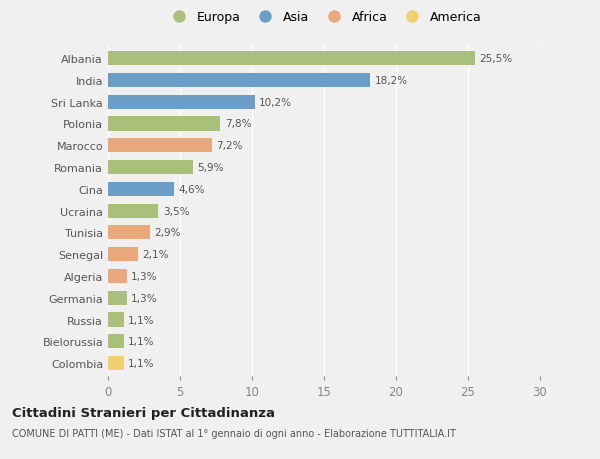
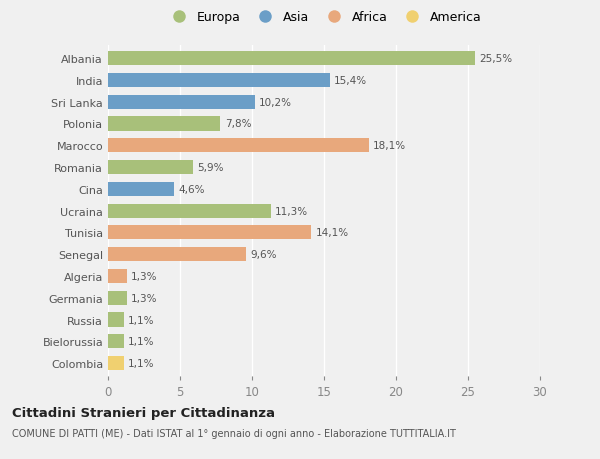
India: 18,2% -> 15,4%
Marocco: 7,2% -> 18,1%
Ucraina: 3,5% -> 11,3%
Tunisia: 2,9% -> 14,1%
Senegal: 2,1% -> 9,6%
